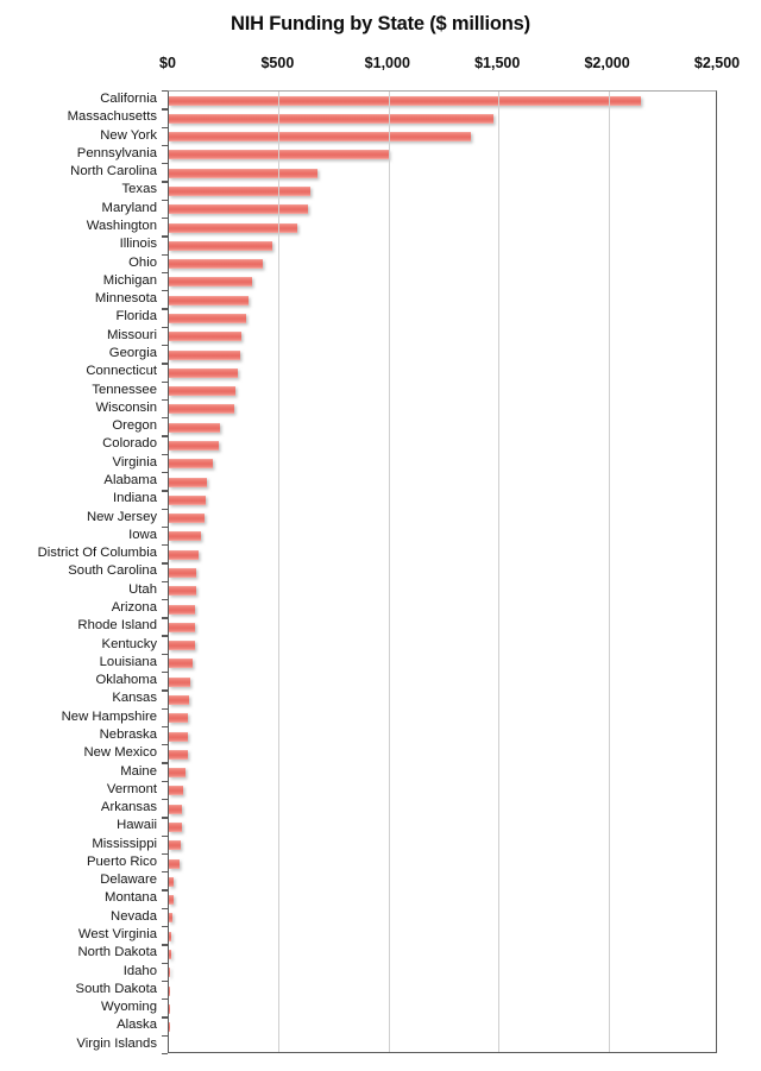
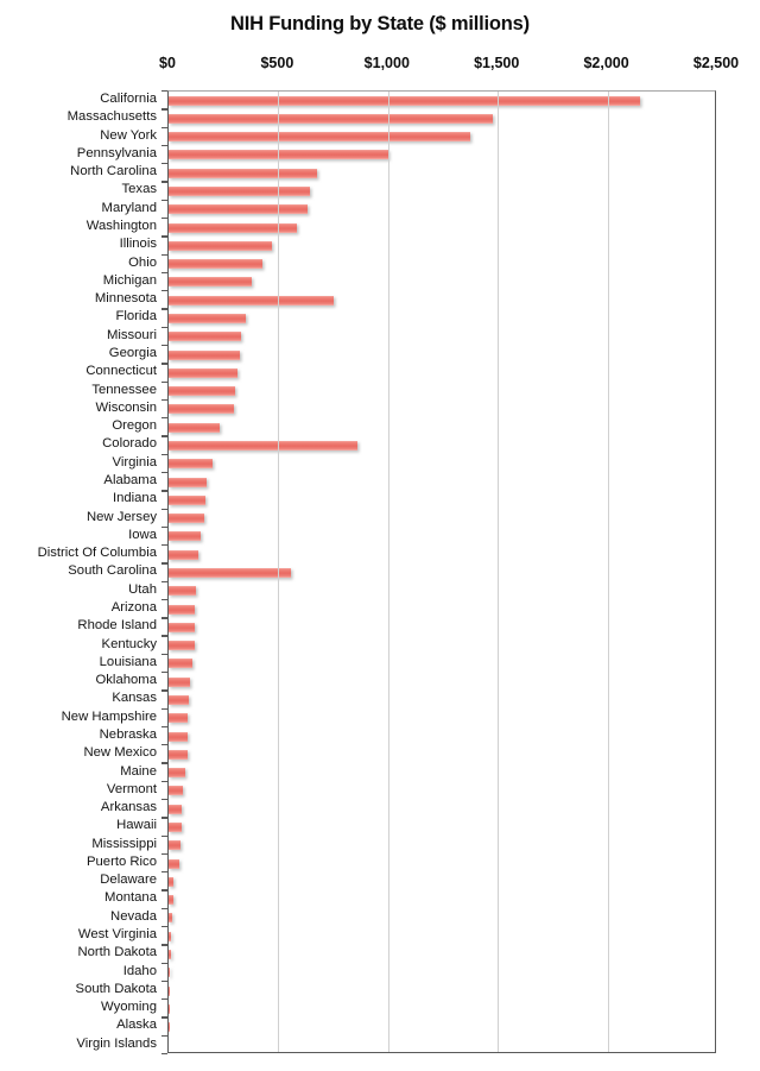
Minnesota: $360 -> $750
Colorado: $220 -> $860
South Carolina: $120 -> $560
